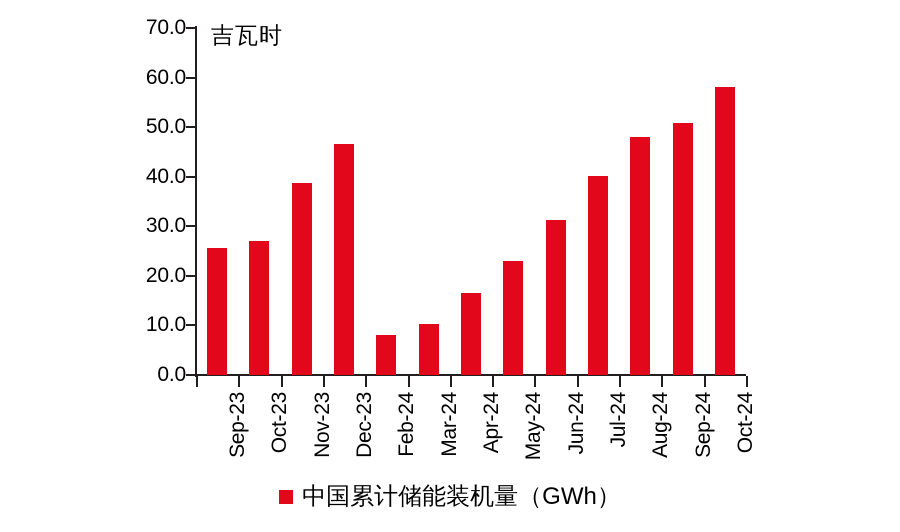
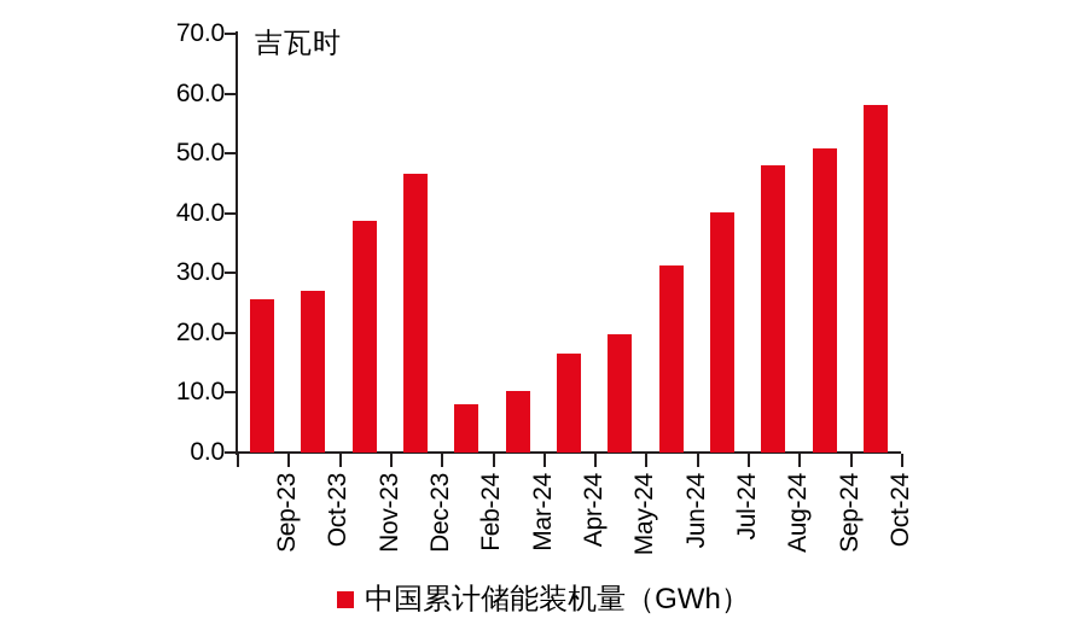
May-24: 23 -> 20
